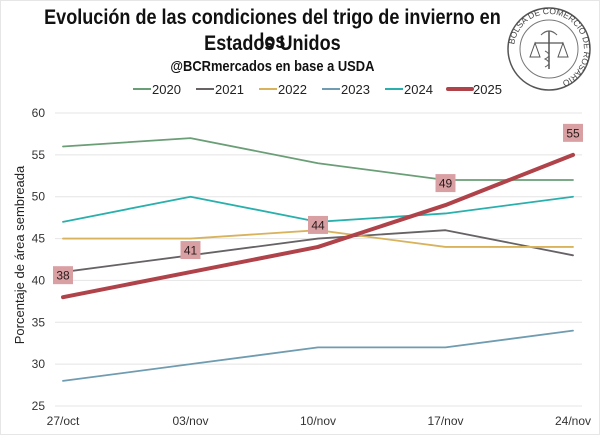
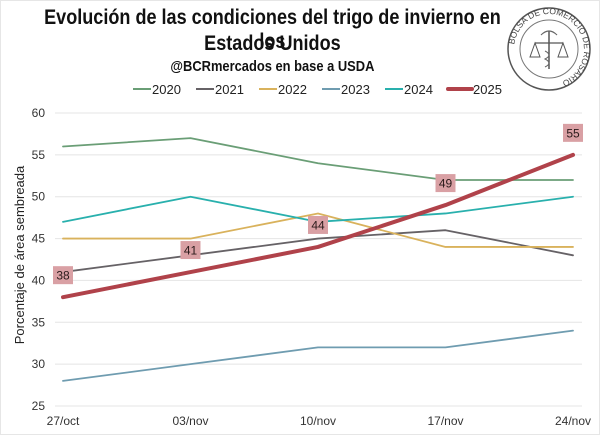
2022/10/nov: 46 -> 48
